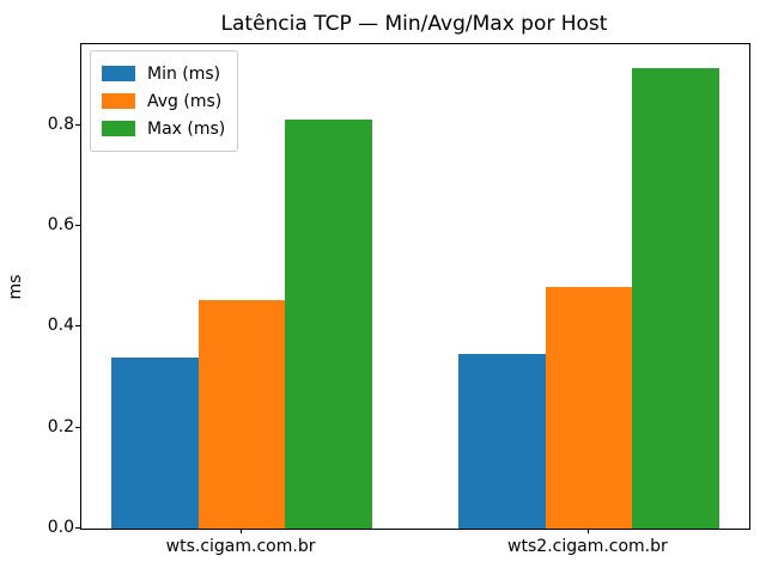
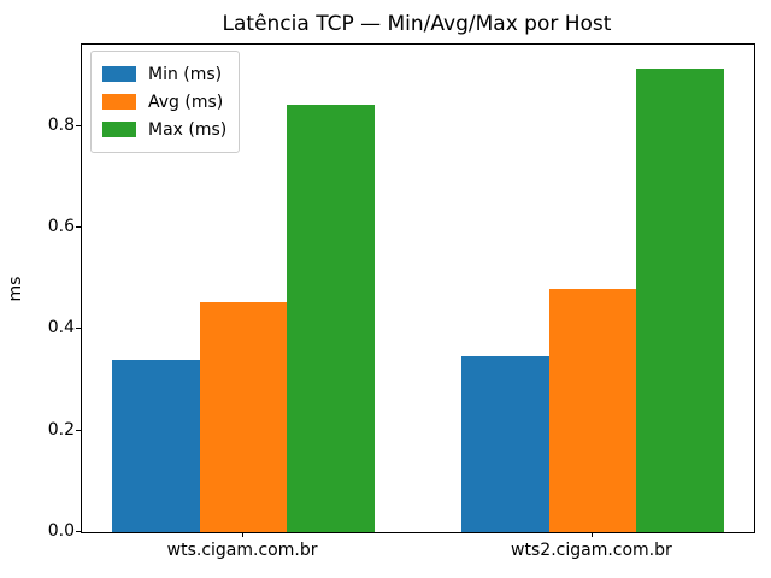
Max (ms)/wts.cigam.com.br: 0.81 -> 0.84
